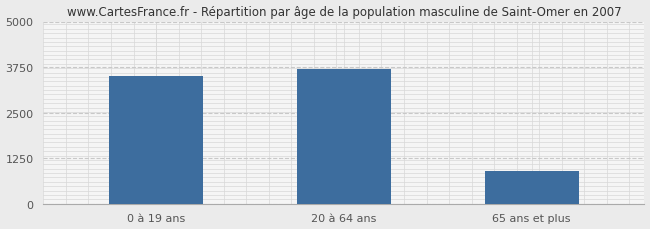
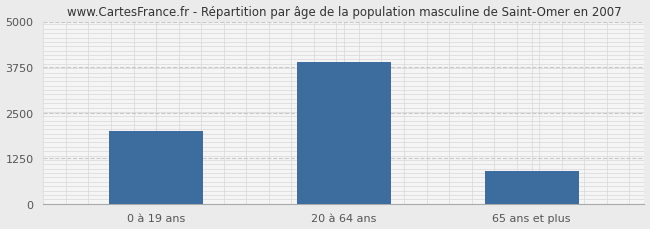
0 à 19 ans: 3500 -> 2000
20 à 64 ans: 3700 -> 3900
